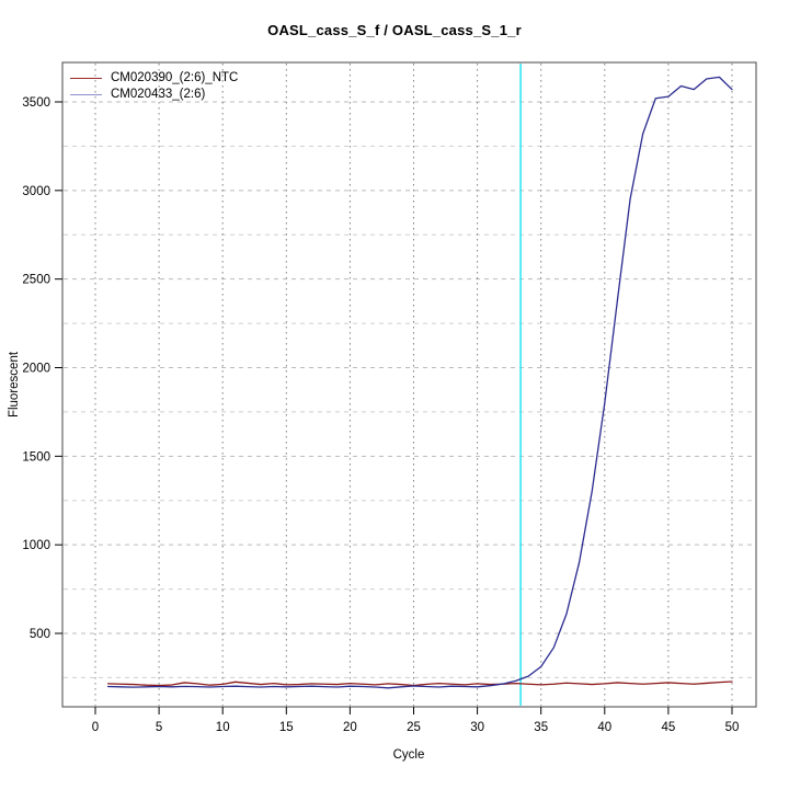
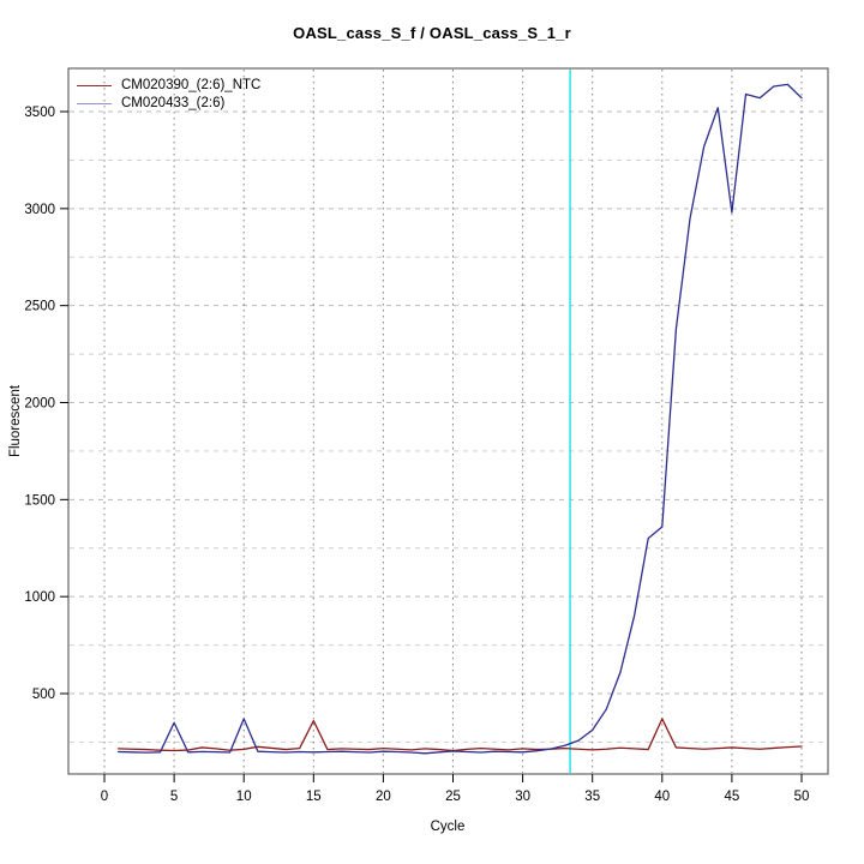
CM020433_(2:6)/5: 200 -> 350
CM020433_(2:6)/10: 200 -> 370
CM020390_(2:6)_NTC/15: 210 -> 360
CM020390_(2:6)_NTC/40: 220 -> 370
CM020433_(2:6)/40: 1800 -> 1360
CM020433_(2:6)/45: 3530 -> 2980
